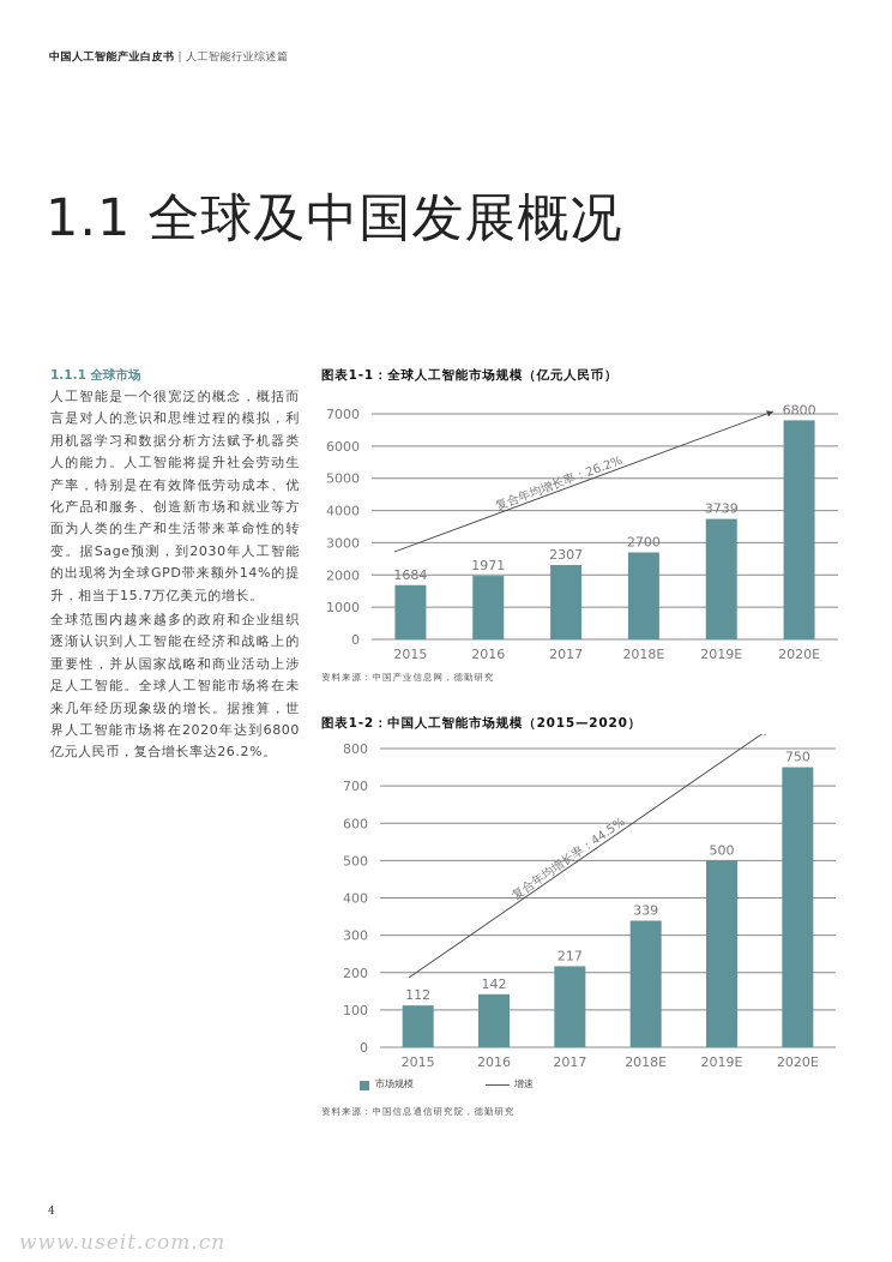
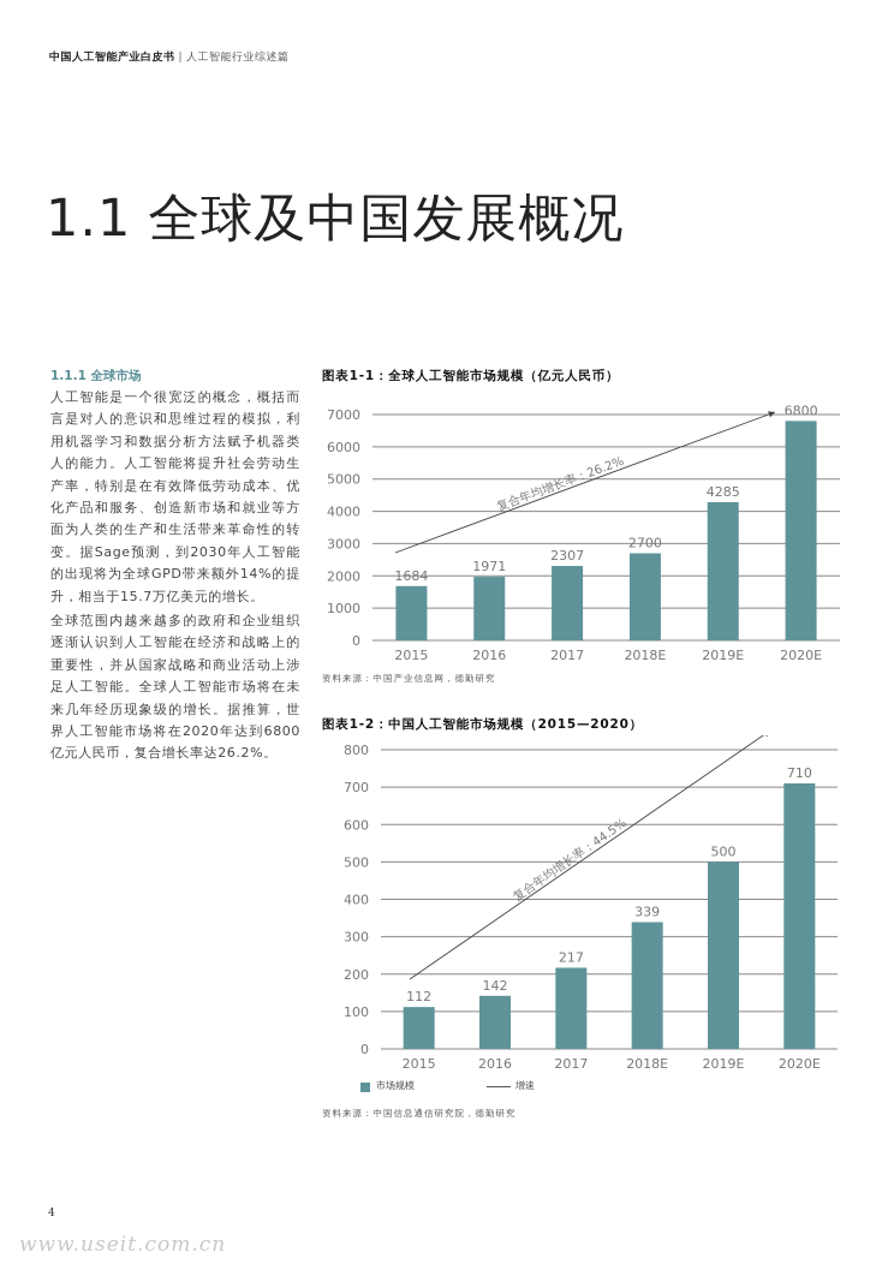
图表1-1：全球人工智能市场规模（亿元人民币）/2019E: 3739 -> 4285
图表1-2：中国人工智能市场规模（2015—2020）/2020E: 750 -> 710
